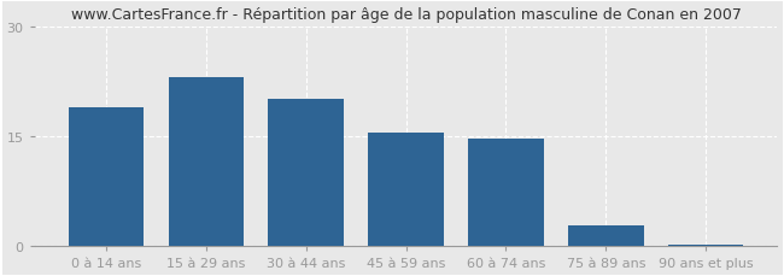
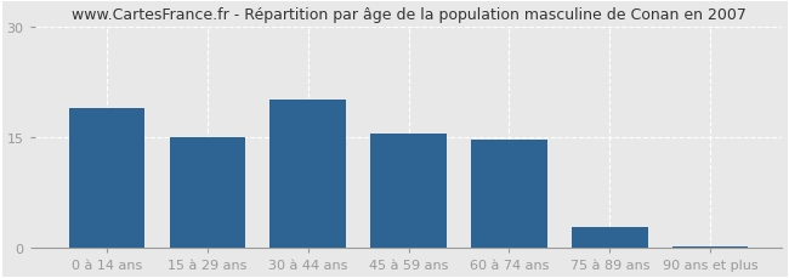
15 à 29 ans: 23.0 -> 15.0
